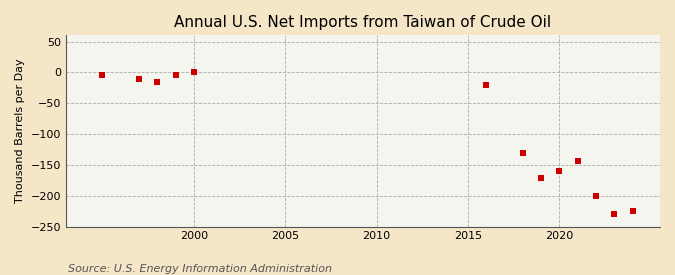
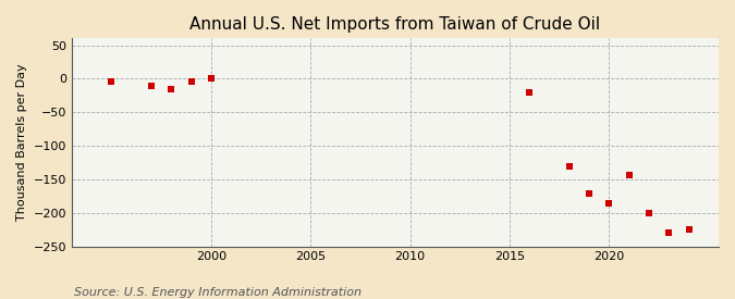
2020: -160 -> -186
